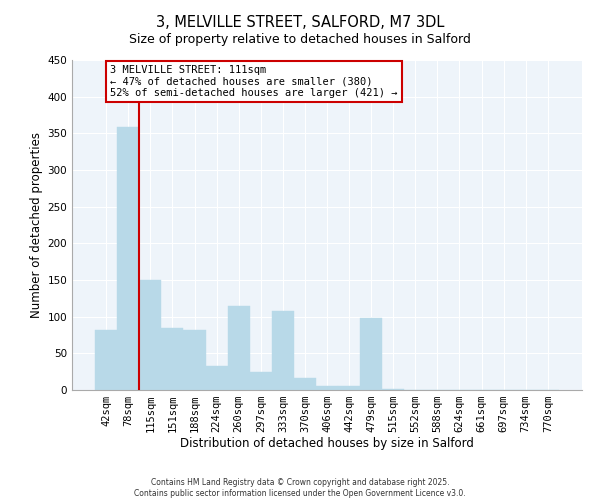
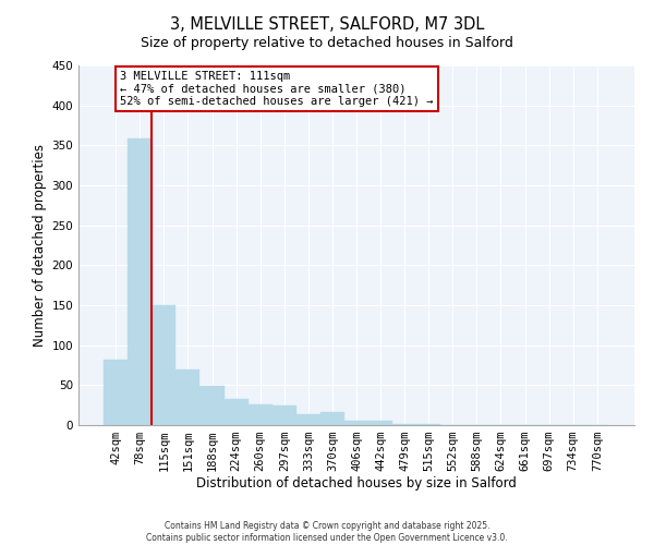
151sqm: 84 -> 70
188sqm: 82 -> 49
260sqm: 114 -> 26
333sqm: 108 -> 14
479sqm: 98 -> 2
